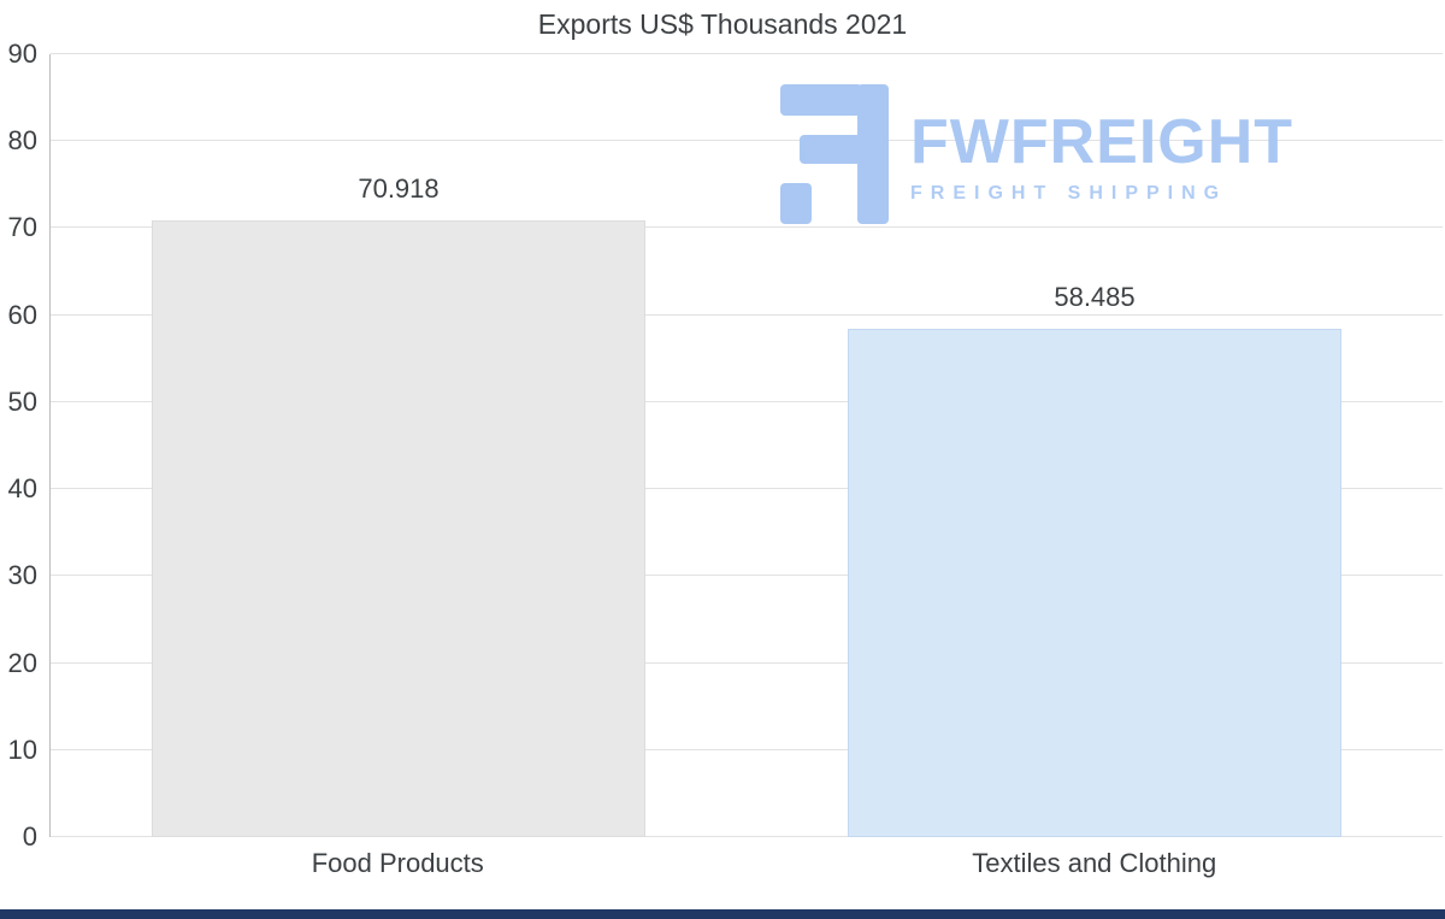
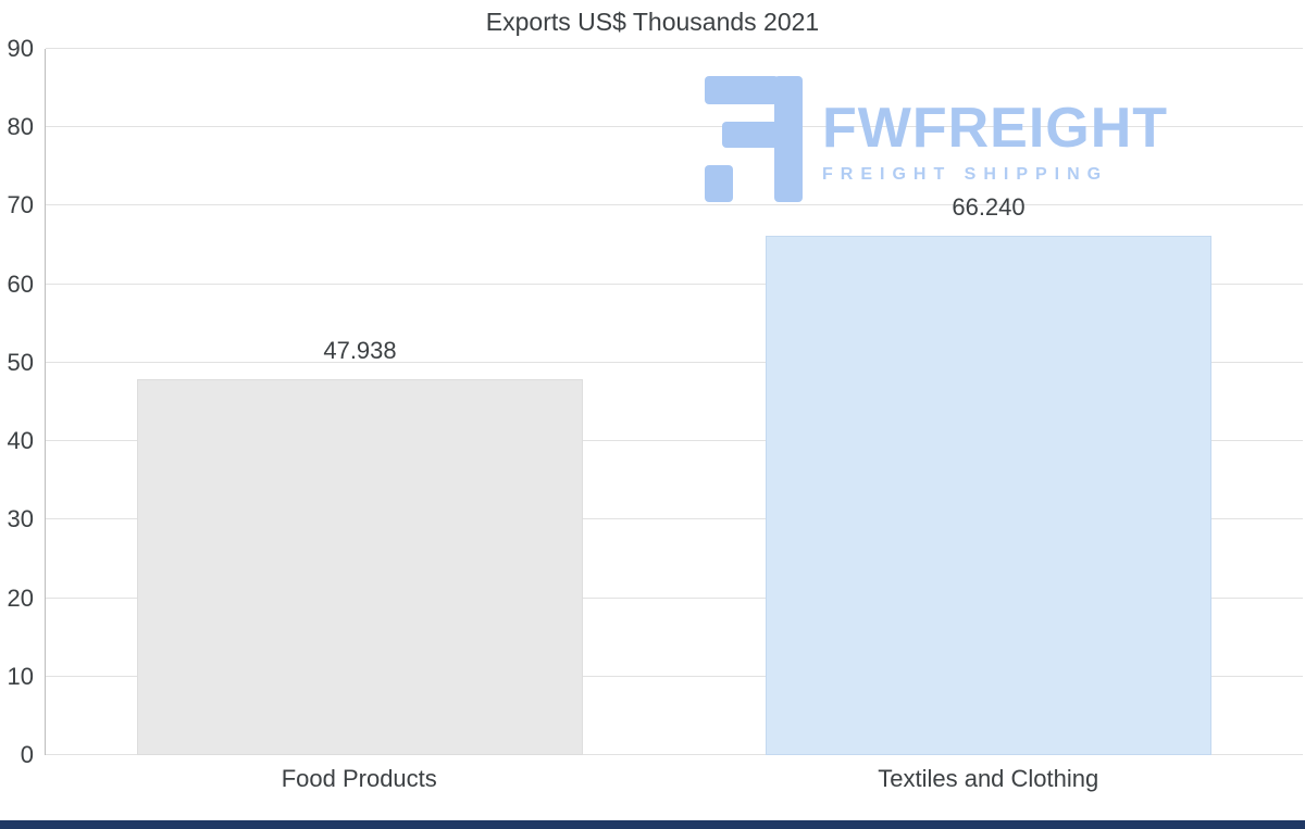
Food Products: 70.918 -> 47.938
Textiles and Clothing: 58.485 -> 66.240
